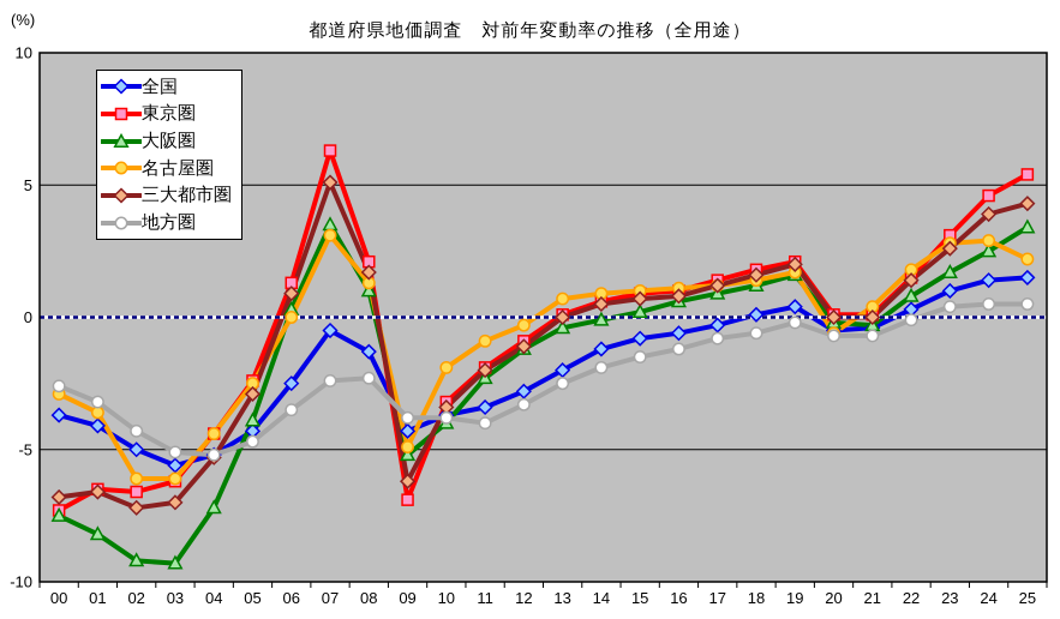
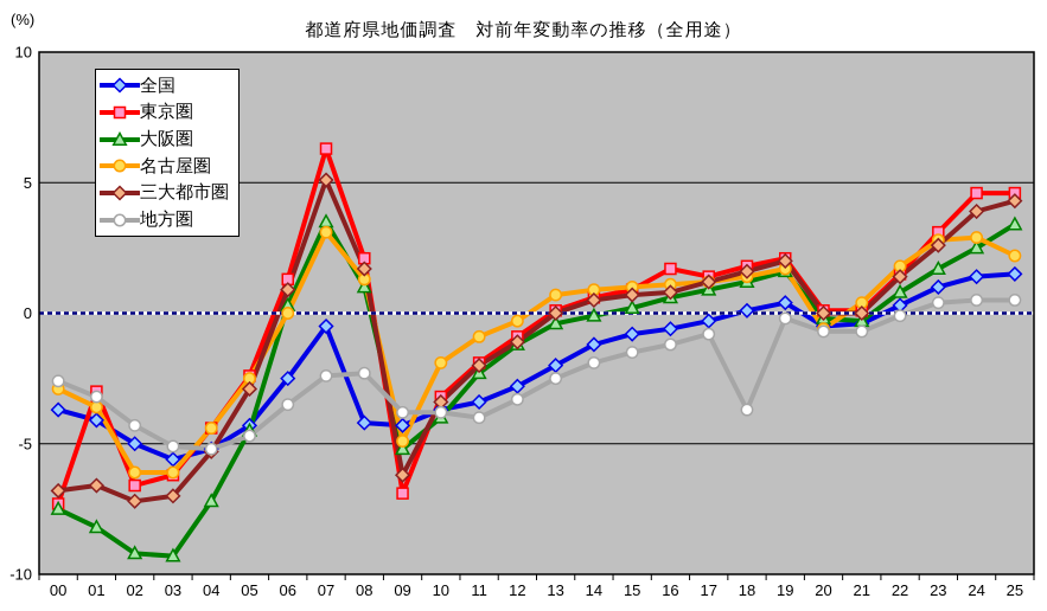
東京圏/01: -6.5 -> -3.0
大阪圏/05: -3.9 -> -4.5
全国/08: -1.3 -> -4.2
東京圏/16: 1.0 -> 1.7
地方圏/18: -0.6 -> -3.7
東京圏/25: 5.4 -> 4.6
